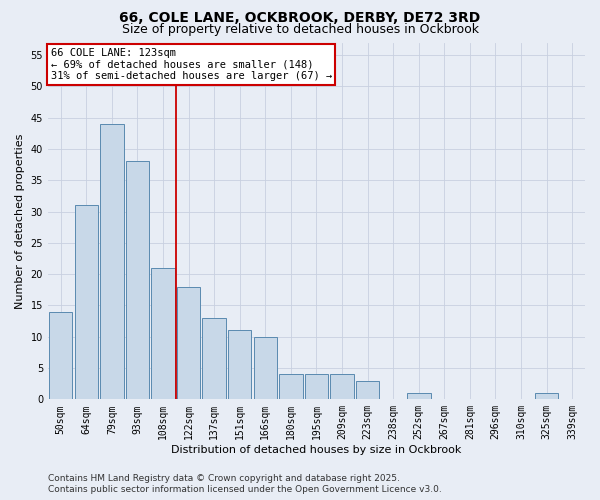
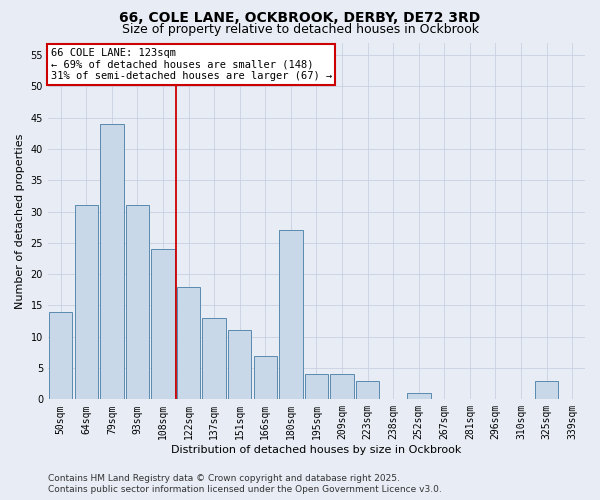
93sqm: 38 -> 31
108sqm: 21 -> 24
166sqm: 10 -> 7
180sqm: 4 -> 27
325sqm: 1 -> 3
